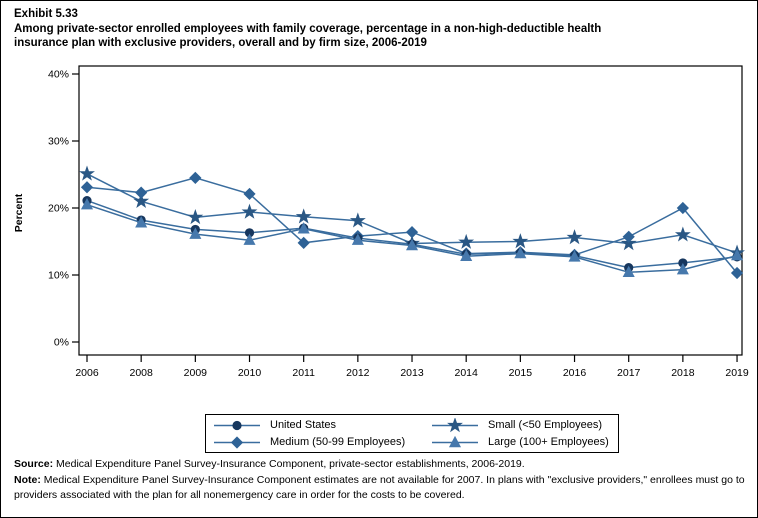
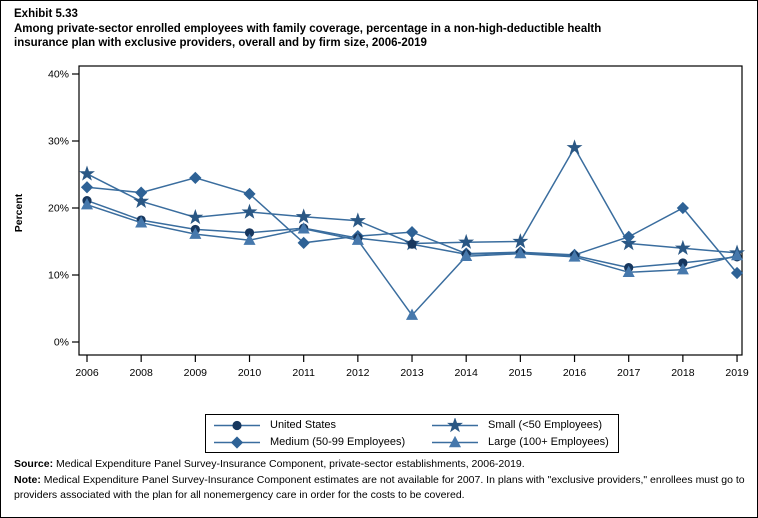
Large (100+ Employees)/2013: 14% -> 4%
Small (<50 Employees)/2016: 16% -> 29%
Small (<50 Employees)/2018: 16% -> 14%
